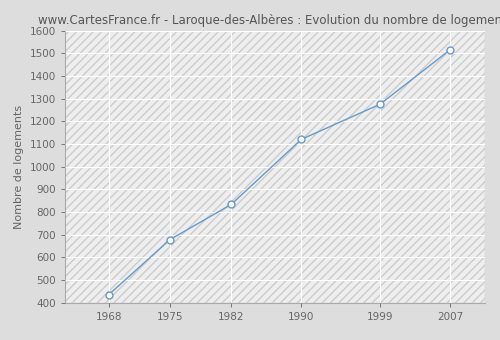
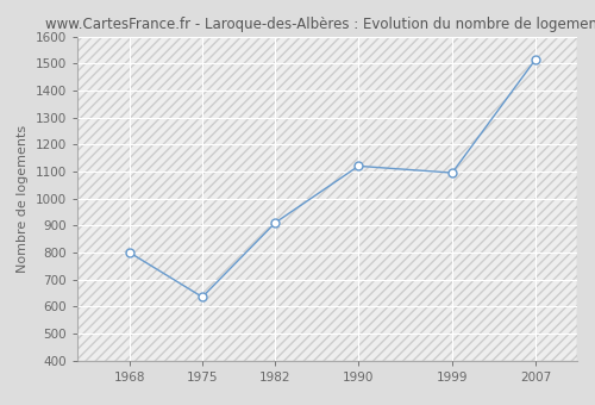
1968: 435 -> 800
1975: 678 -> 635
1982: 833 -> 910
1999: 1275 -> 1095
